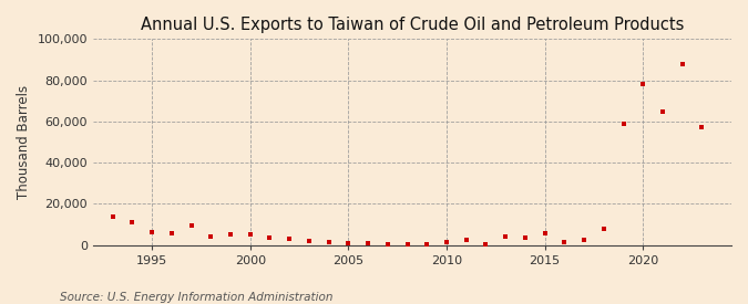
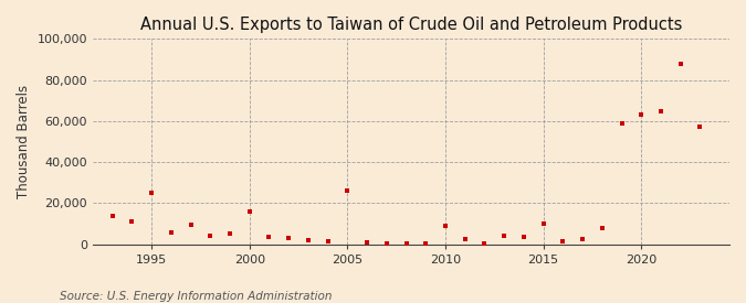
1995: 6,000 -> 25,000
2000: 5,000 -> 16,000
2005: 1,000 -> 26,000
2010: 2,000 -> 9,000
2015: 6,000 -> 10,000
2020: 78,000 -> 63,000
